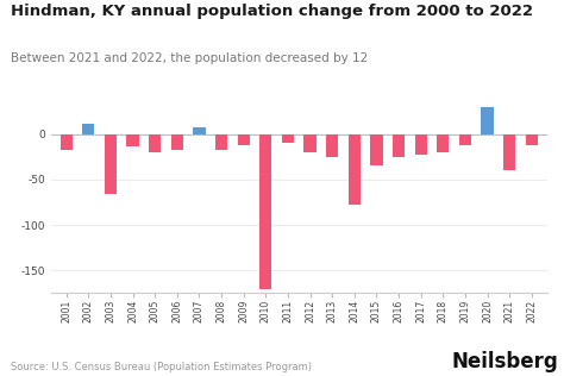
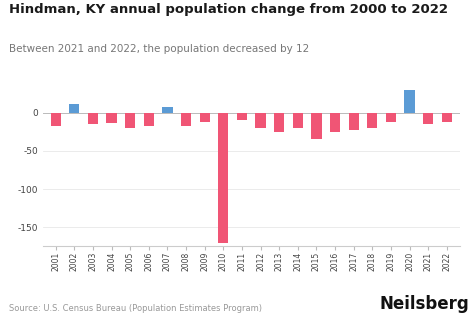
2003: -66 -> -15
2014: -78 -> -20
2021: -40 -> -15
